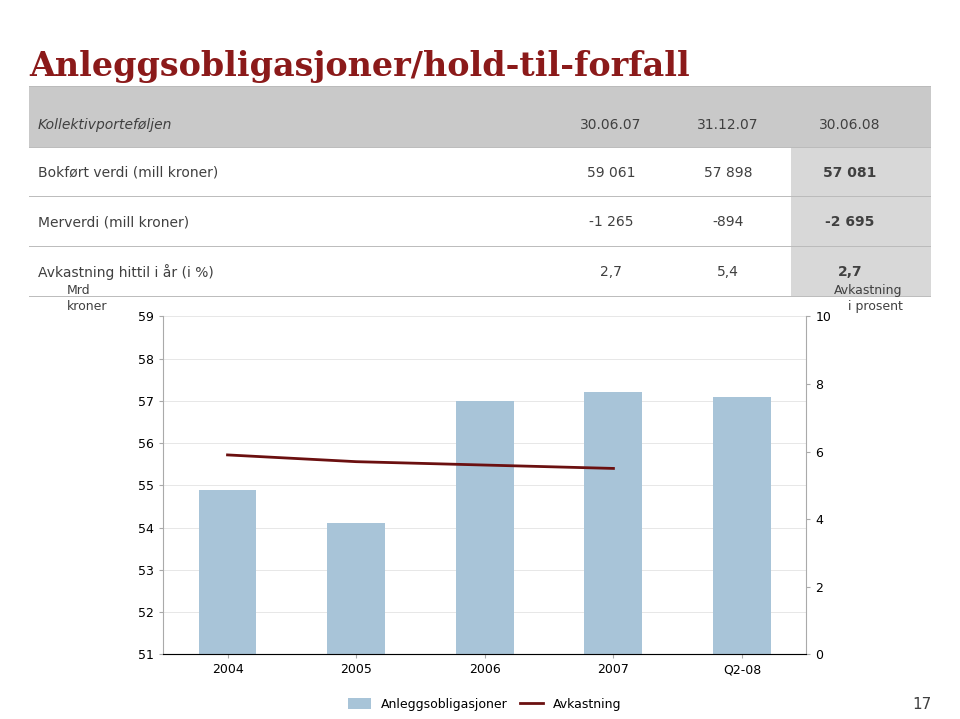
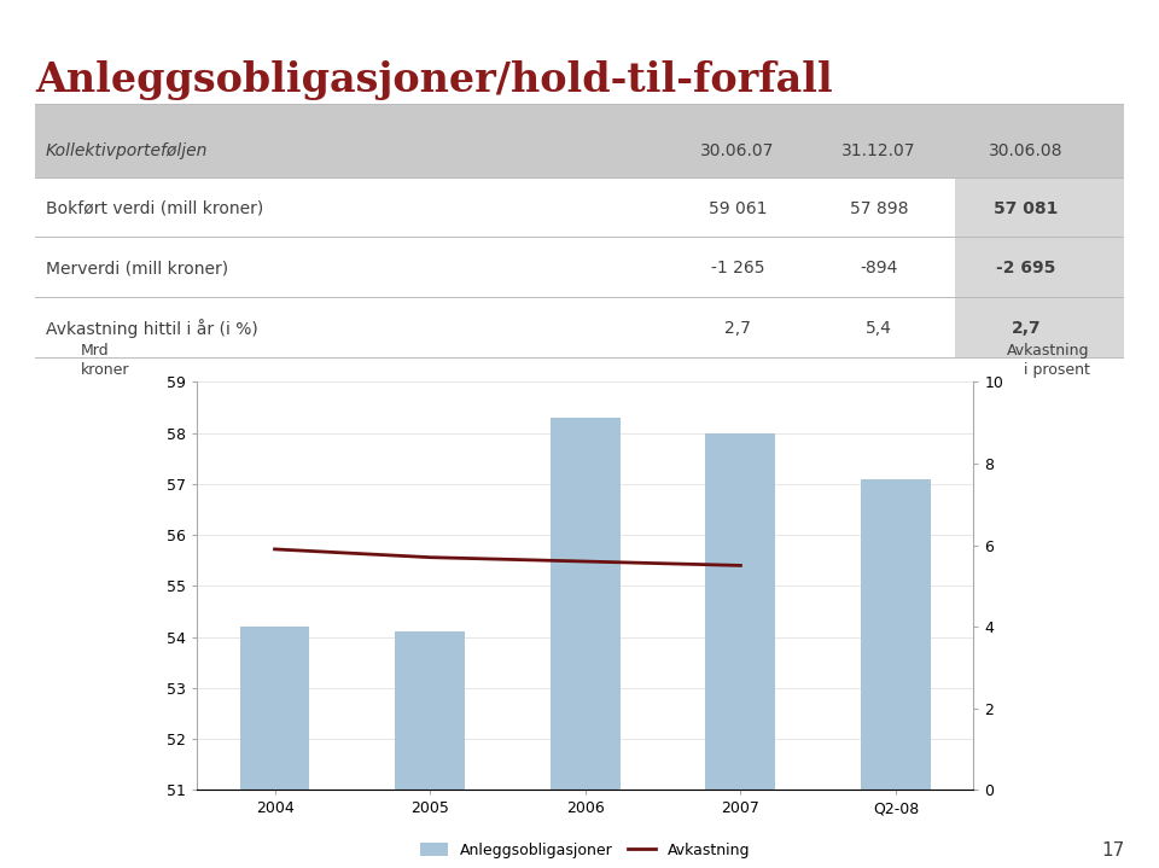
Anleggsobligasjoner/2004: 54.9 -> 54.2
Anleggsobligasjoner/2006: 57.0 -> 58.3
Anleggsobligasjoner/2007: 57.2 -> 58.0
